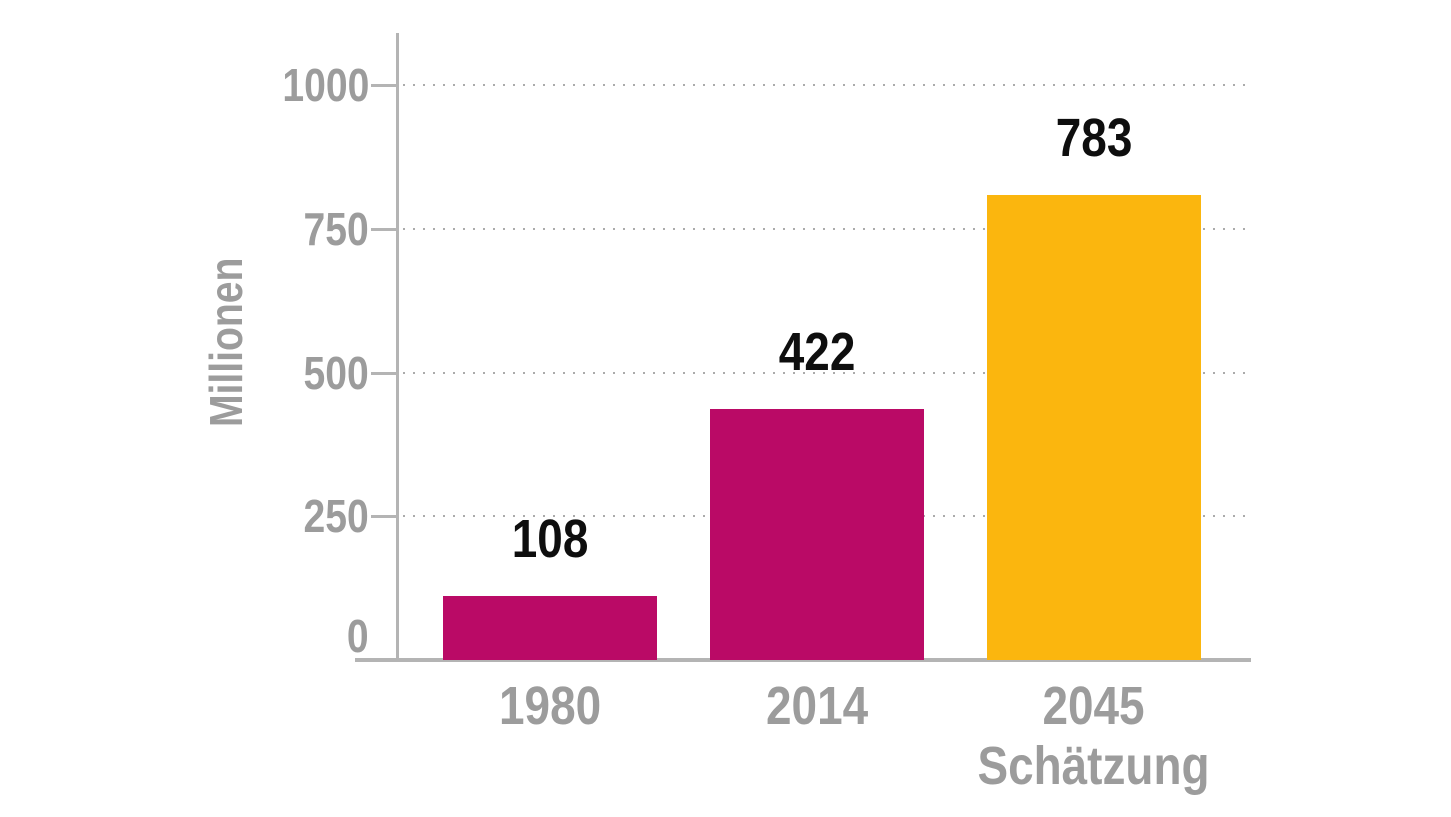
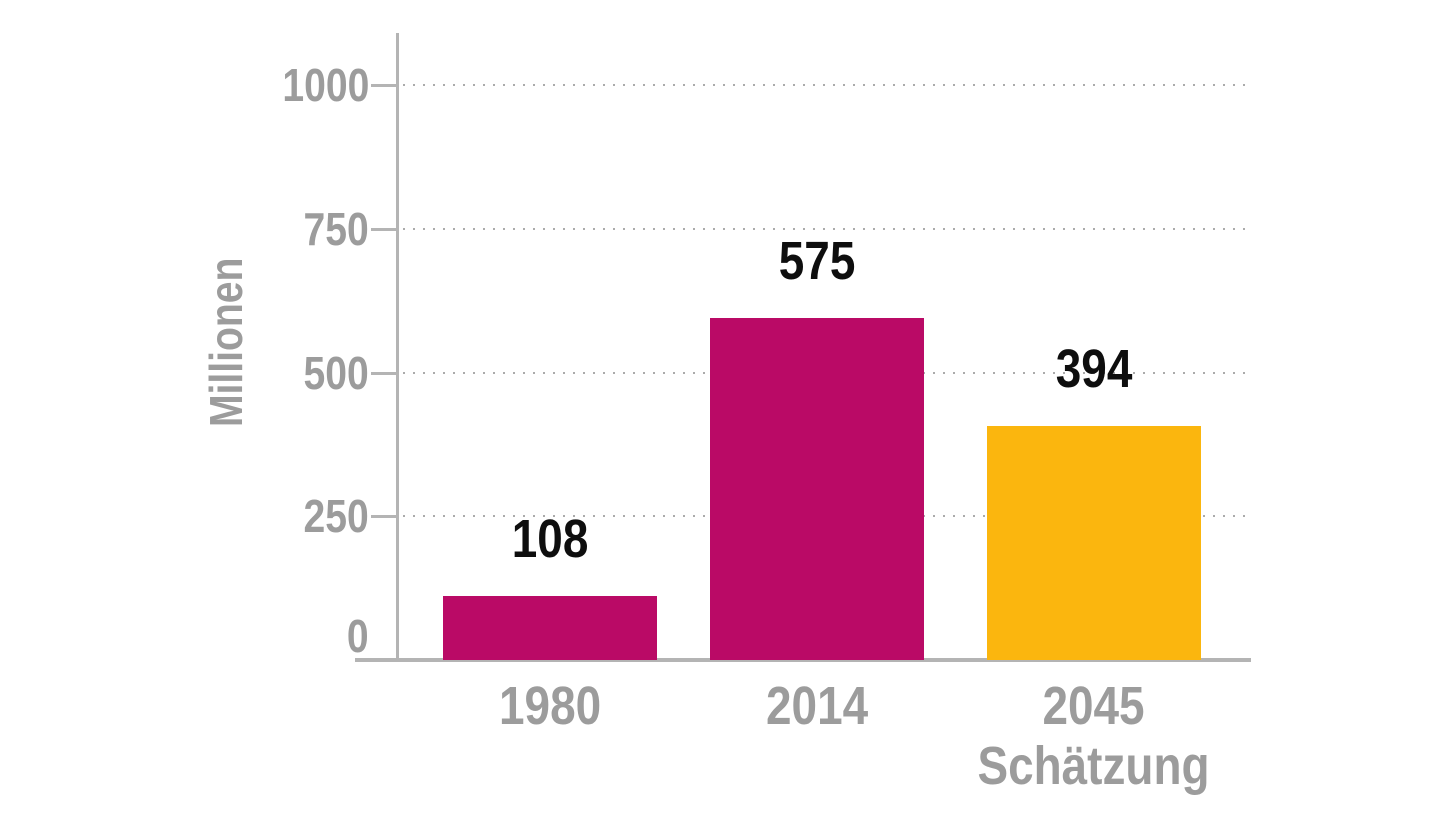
2014: 422 -> 575
2045 Schätzung: 783 -> 394
